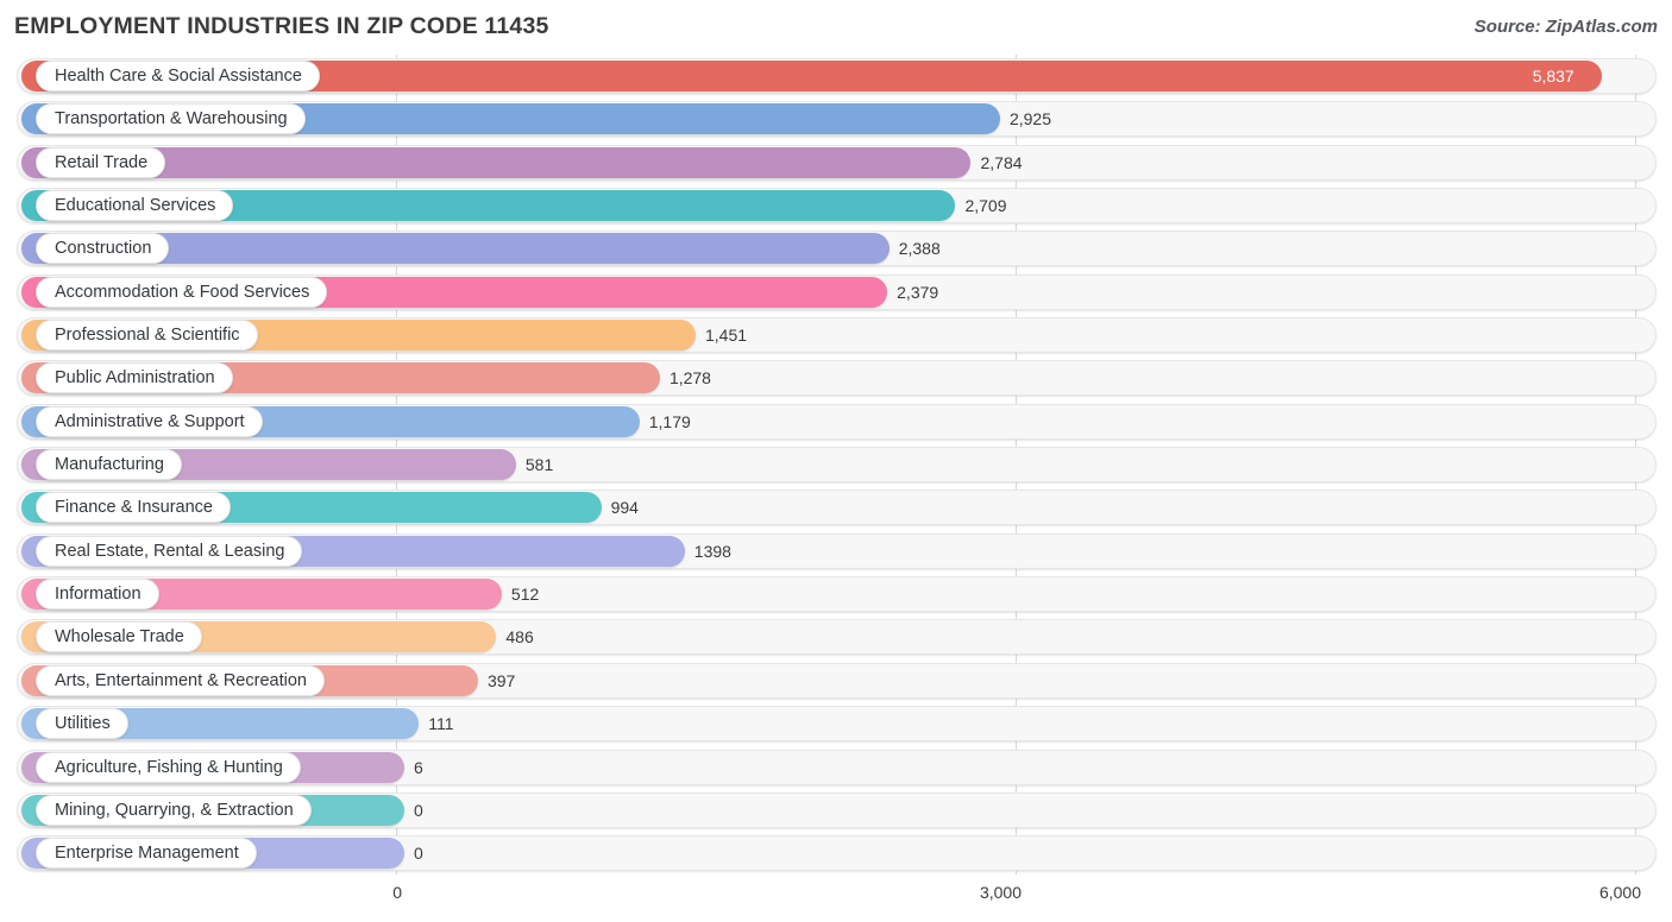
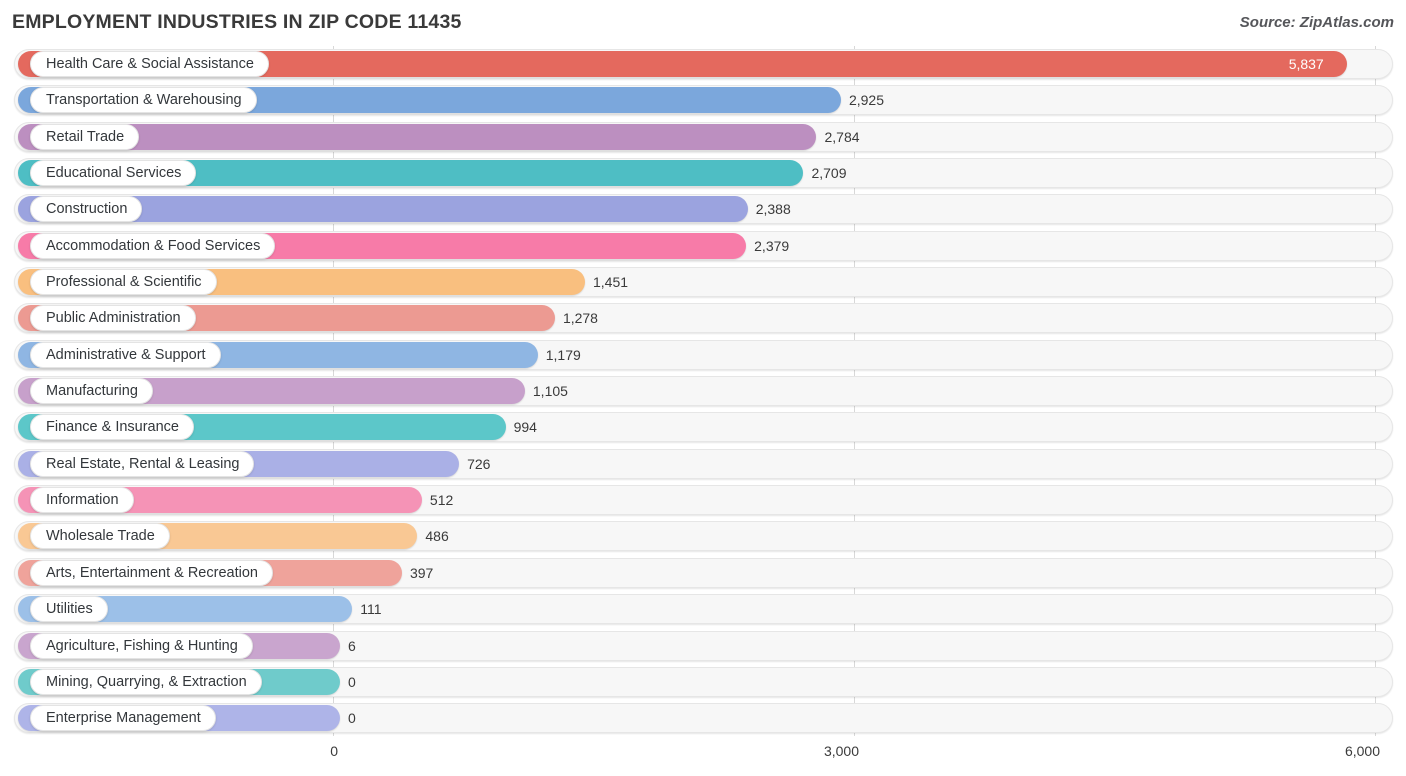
Manufacturing: 581 -> 1,105
Real Estate, Rental & Leasing: 1398 -> 726
